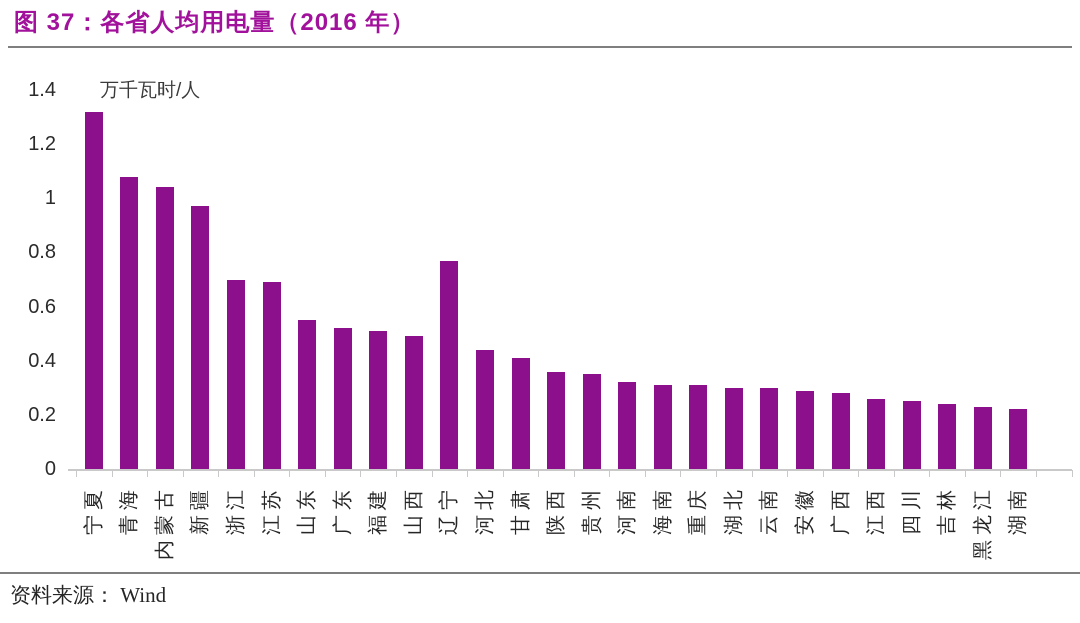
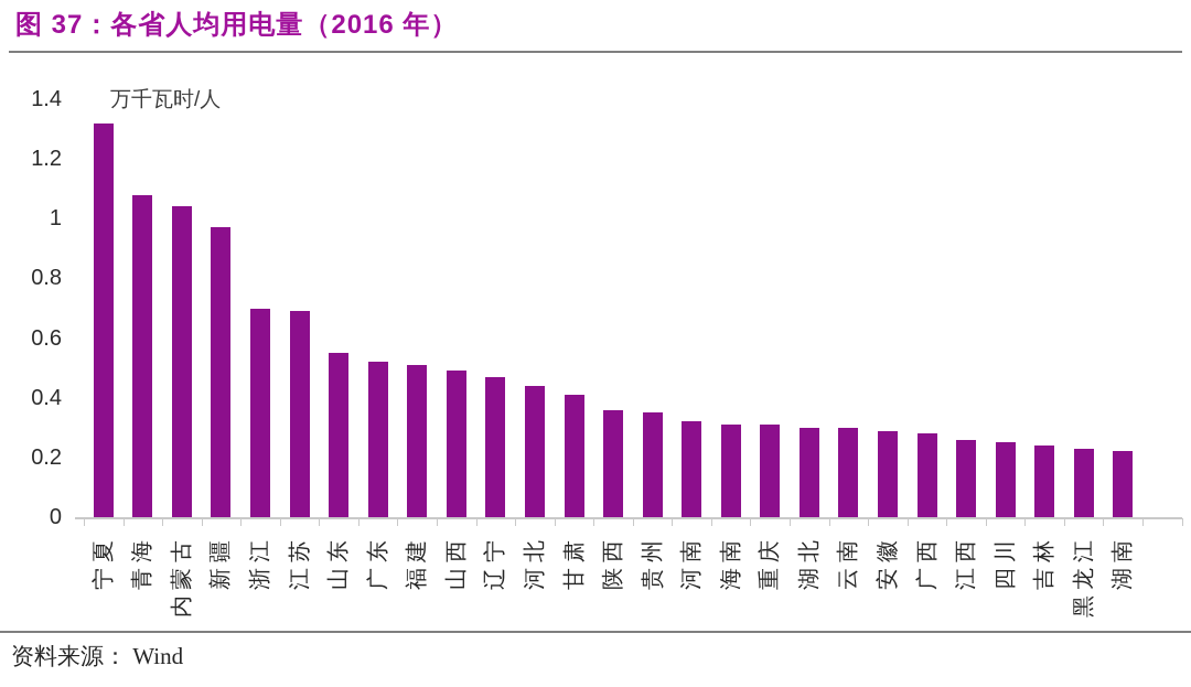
辽宁: 0.77 -> 0.47
